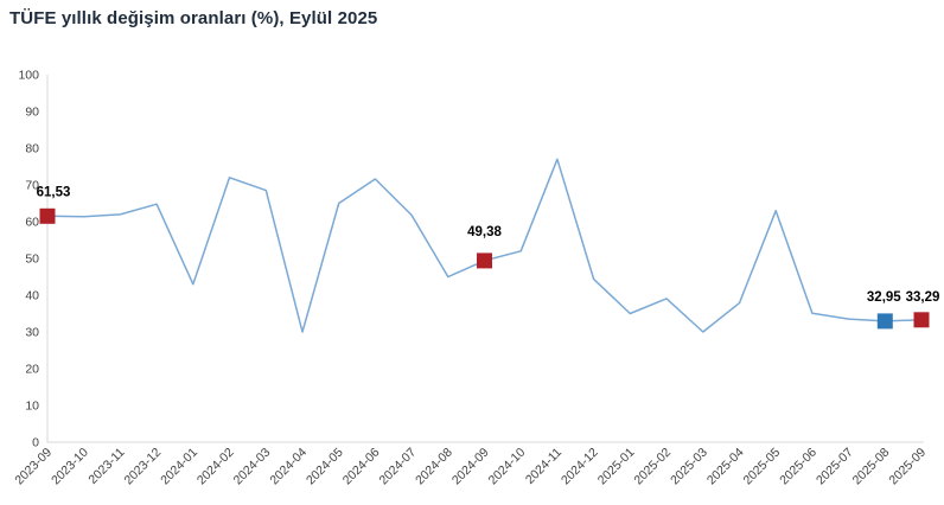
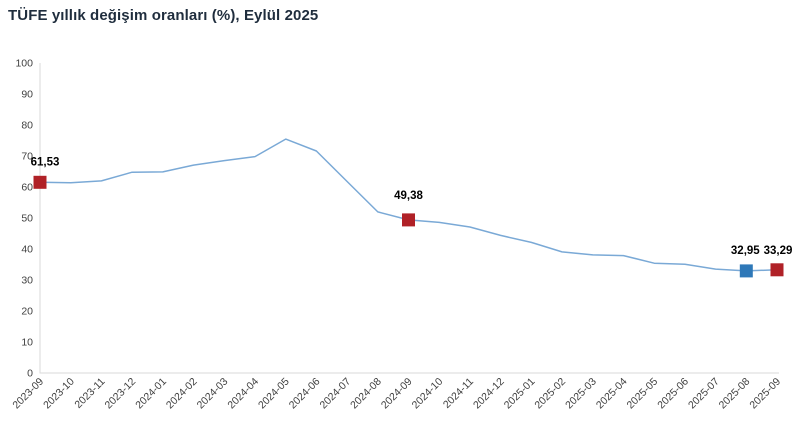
2024-01: 43 -> 65
2024-02: 72 -> 67
2024-04: 30 -> 70
2024-05: 65 -> 75
2024-08: 45 -> 52
2024-10: 52 -> 49
2024-11: 77 -> 47
2025-01: 35 -> 42
2025-03: 30 -> 38
2025-05: 63 -> 35
